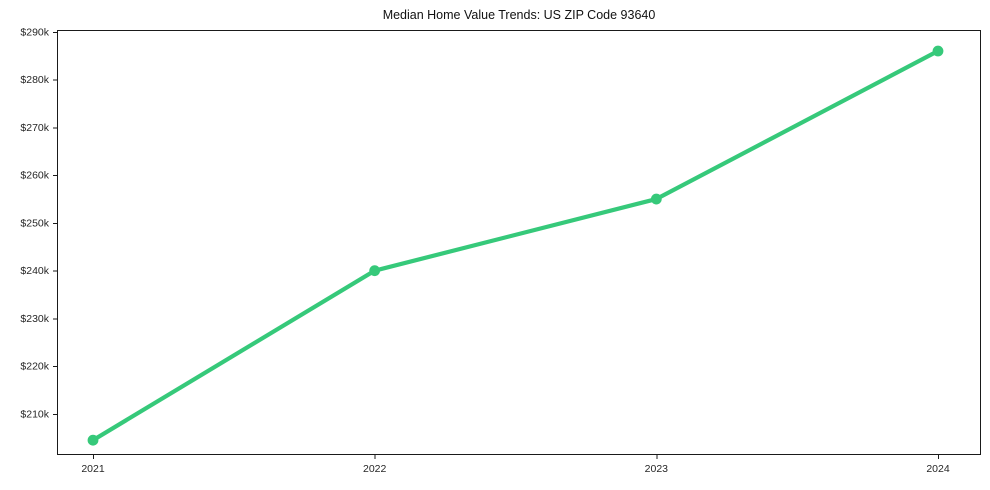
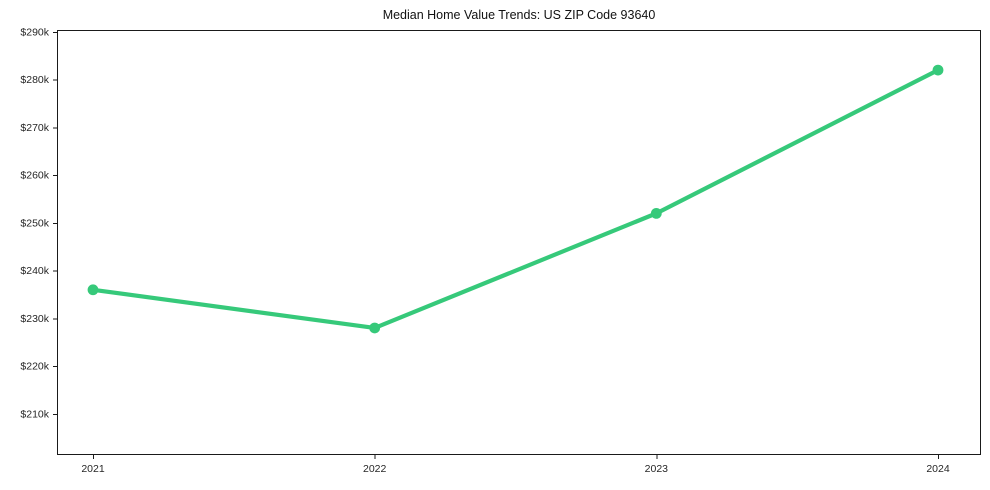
2021: $204k -> $236k
2022: $240k -> $228k
2023: $255k -> $252k
2024: $286k -> $282k
